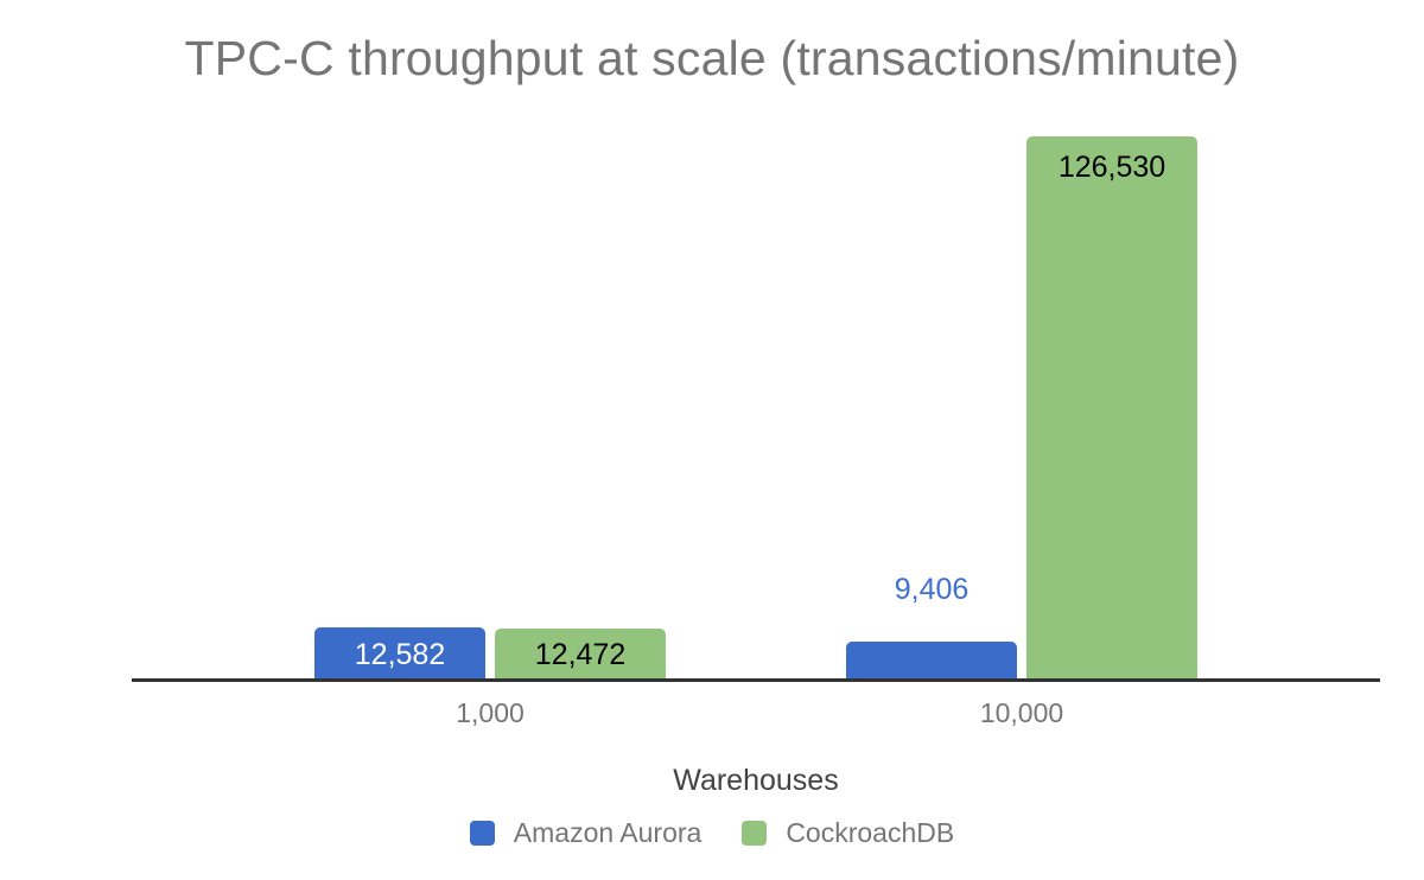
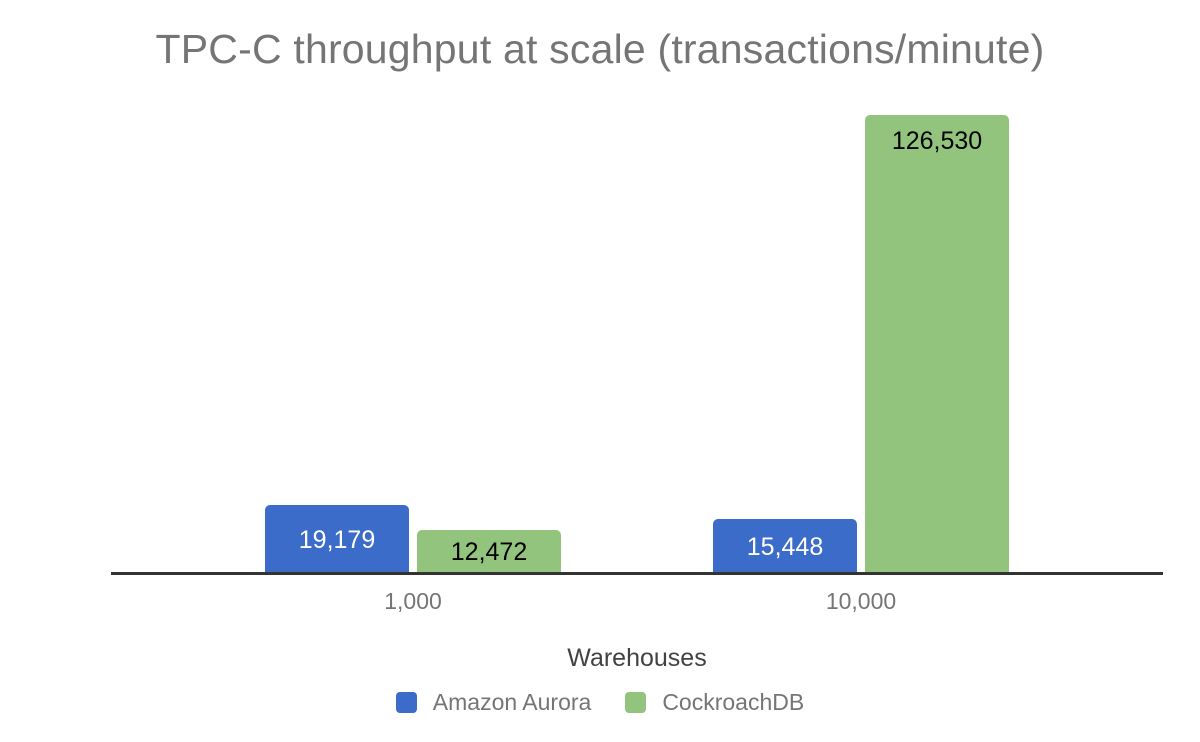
Amazon Aurora/1,000: 12,582 -> 19,179
Amazon Aurora/10,000: 9,406 -> 15,448
